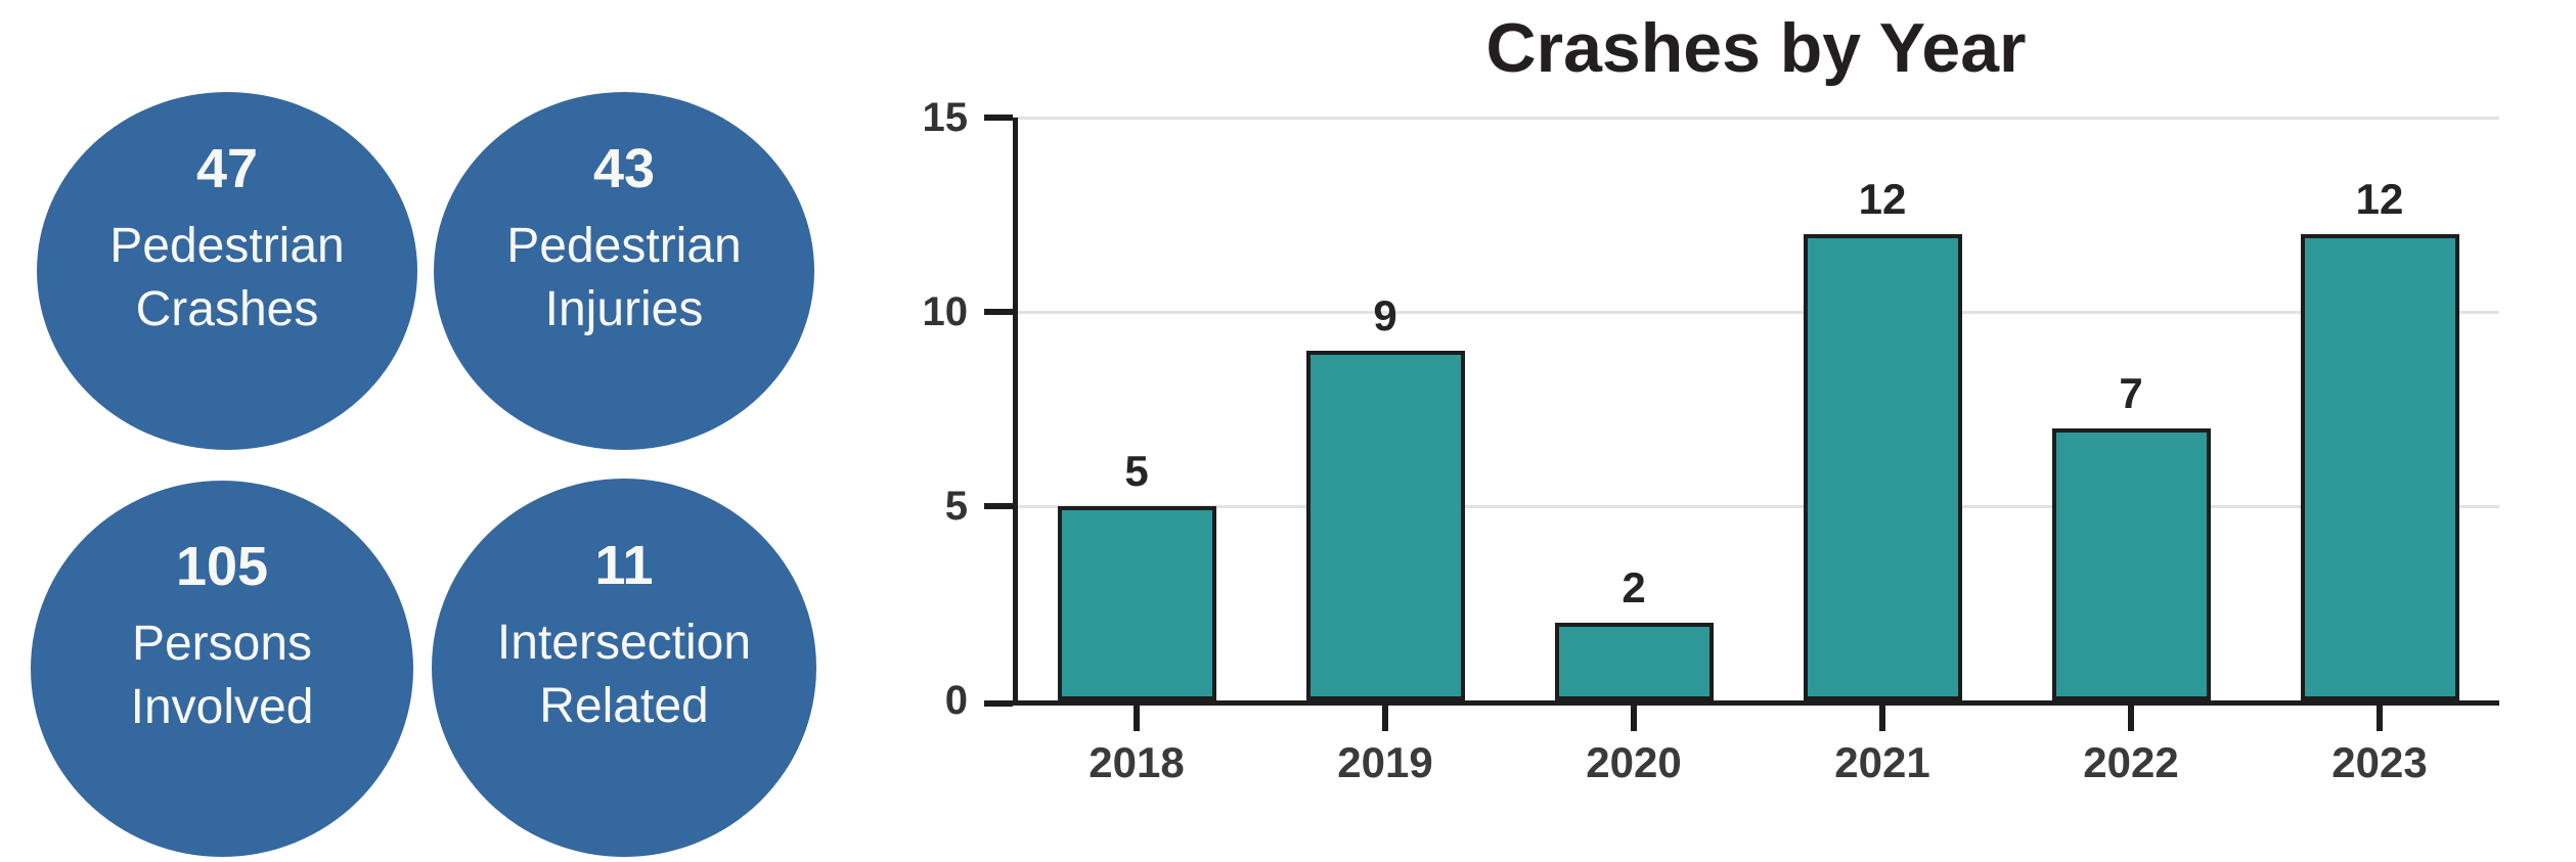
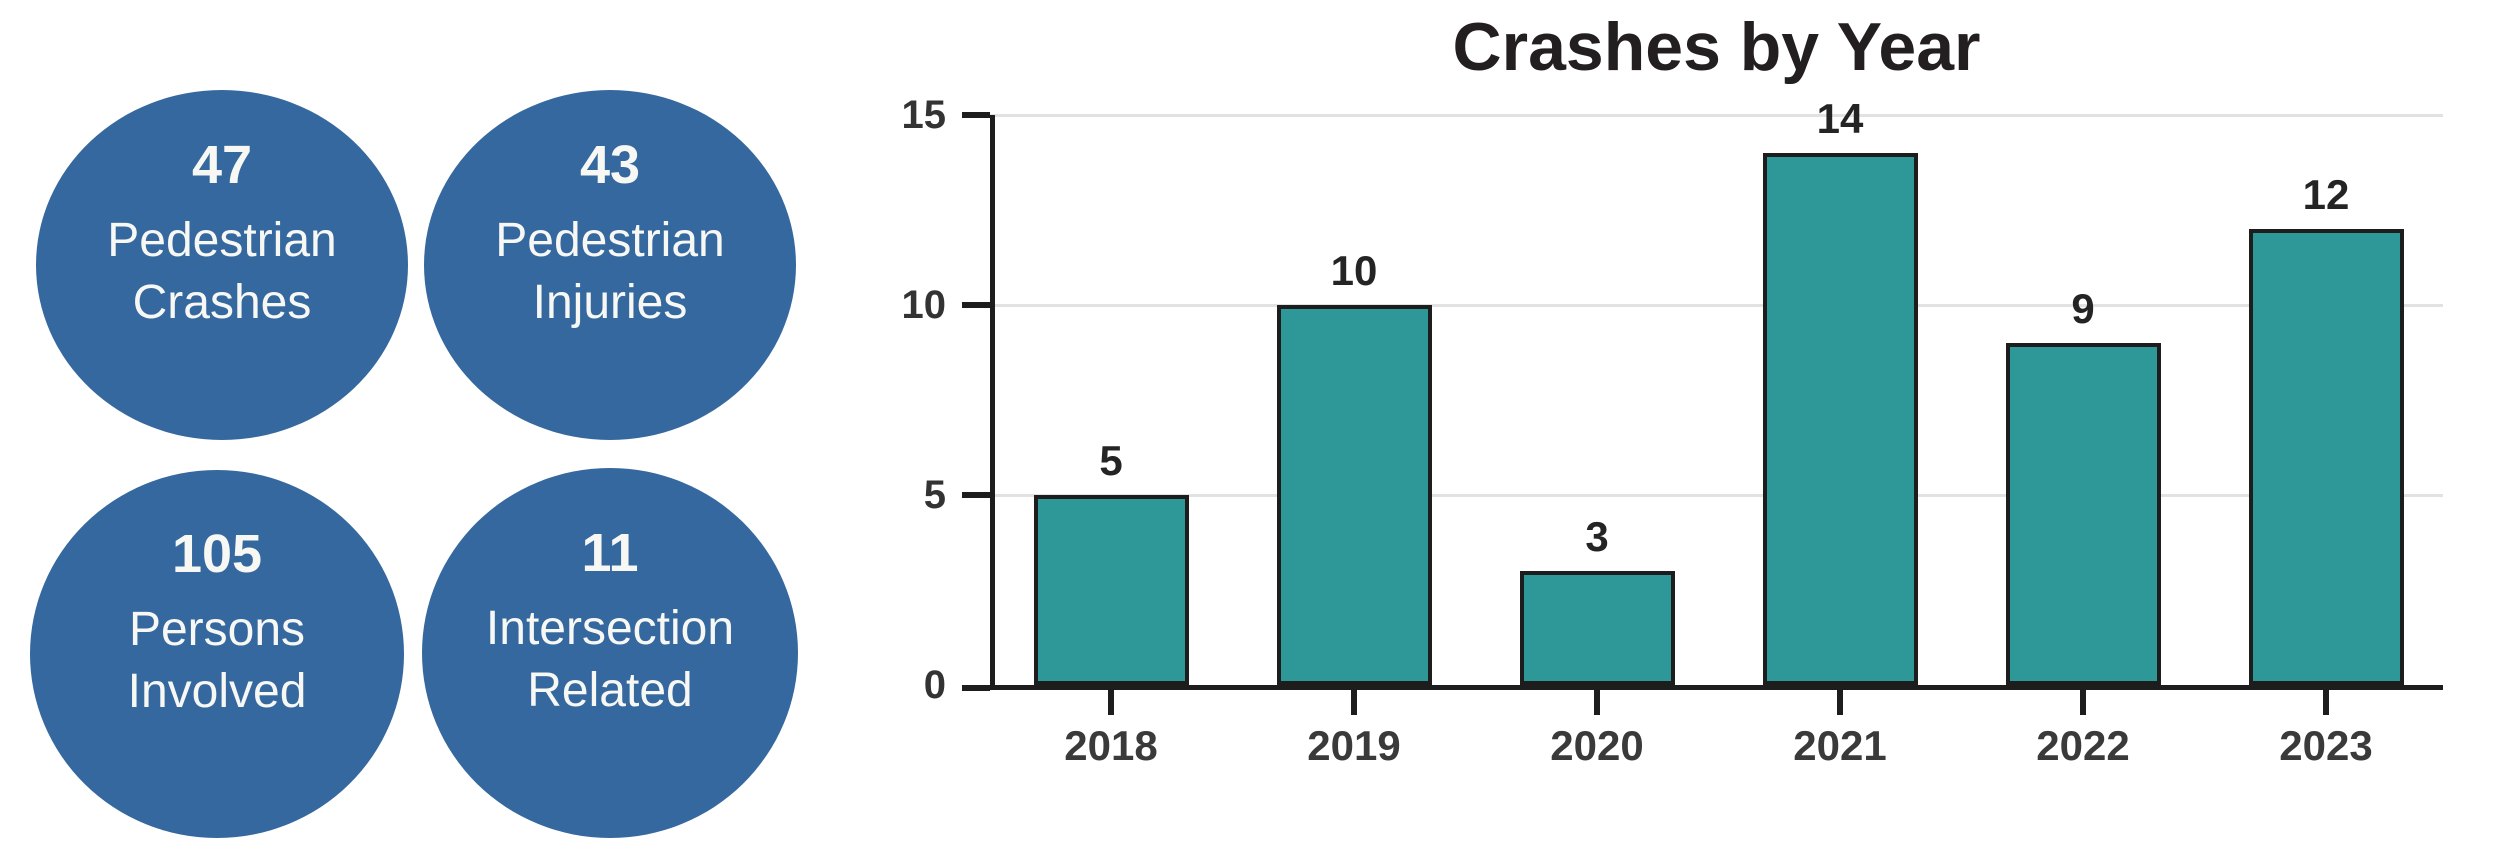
2019: 9 -> 10
2020: 2 -> 3
2021: 12 -> 14
2022: 7 -> 9
